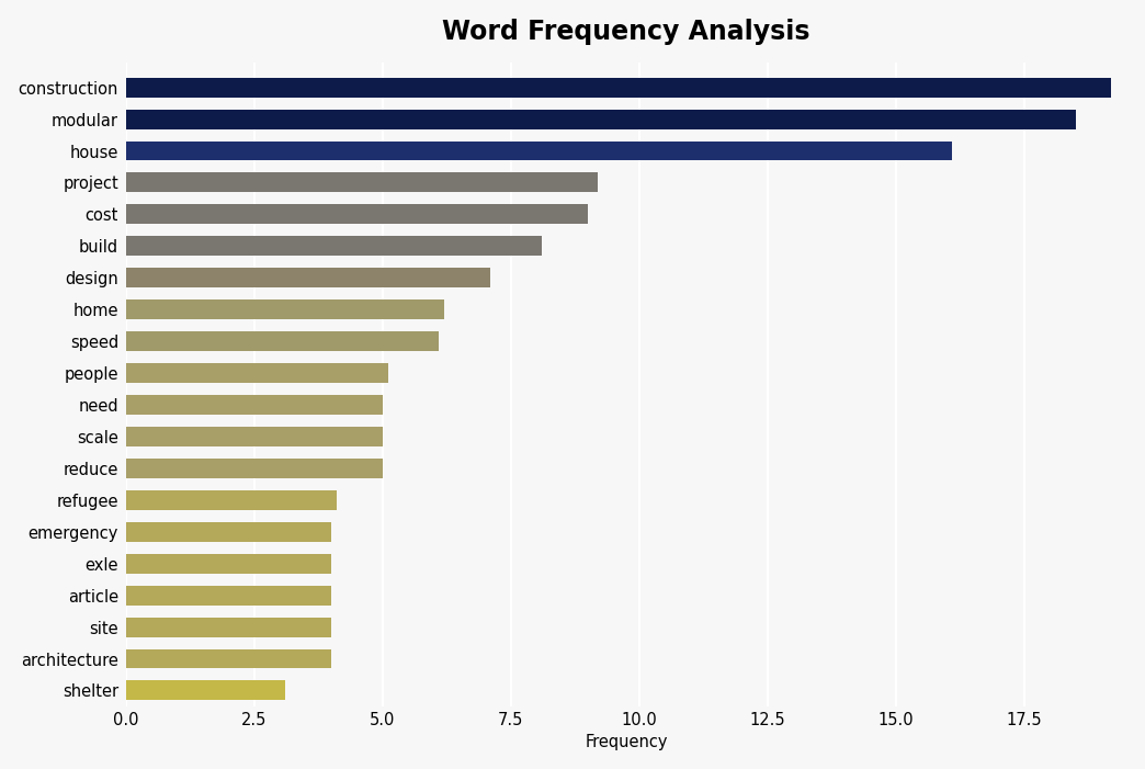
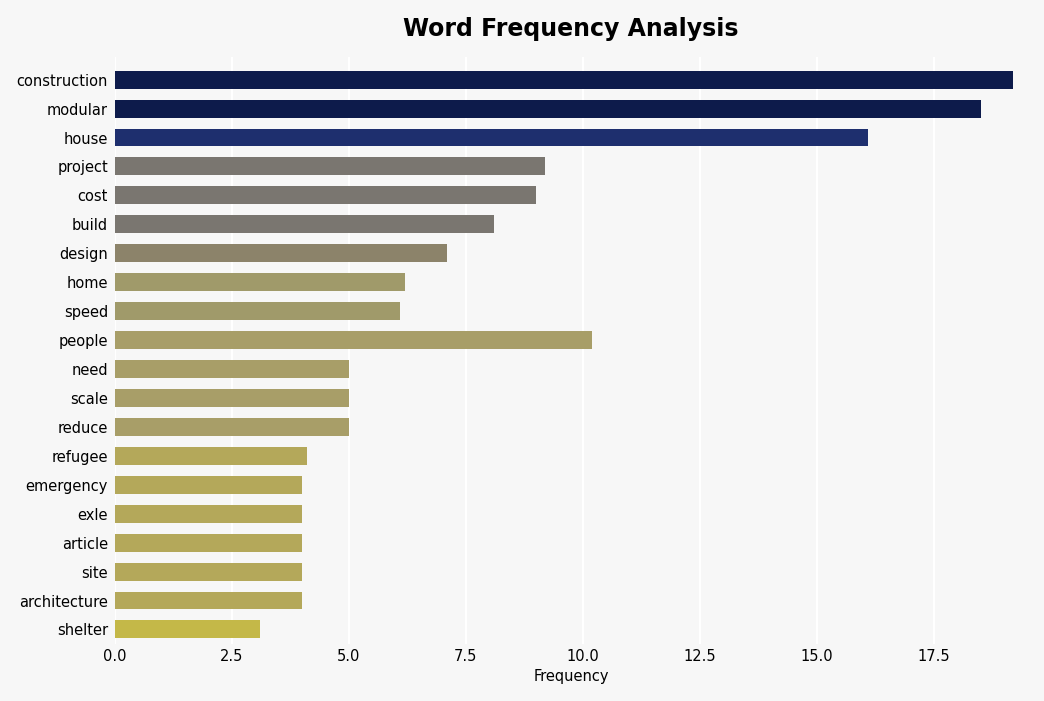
people: 5.1 -> 10.2
